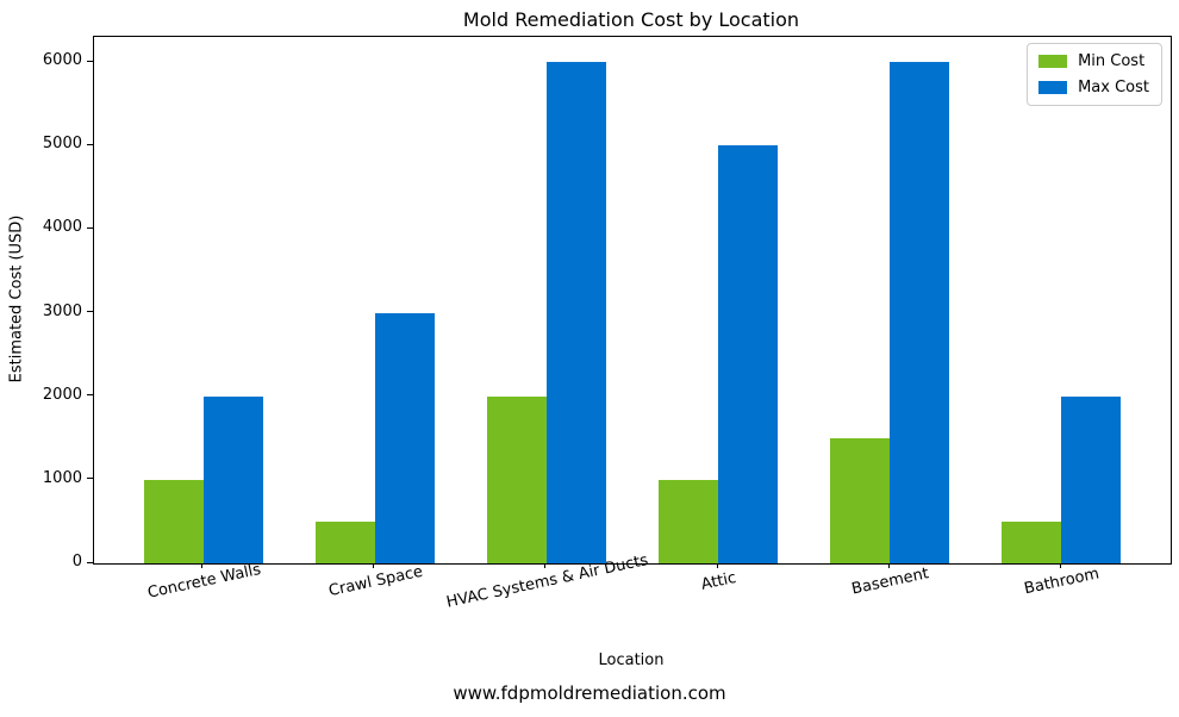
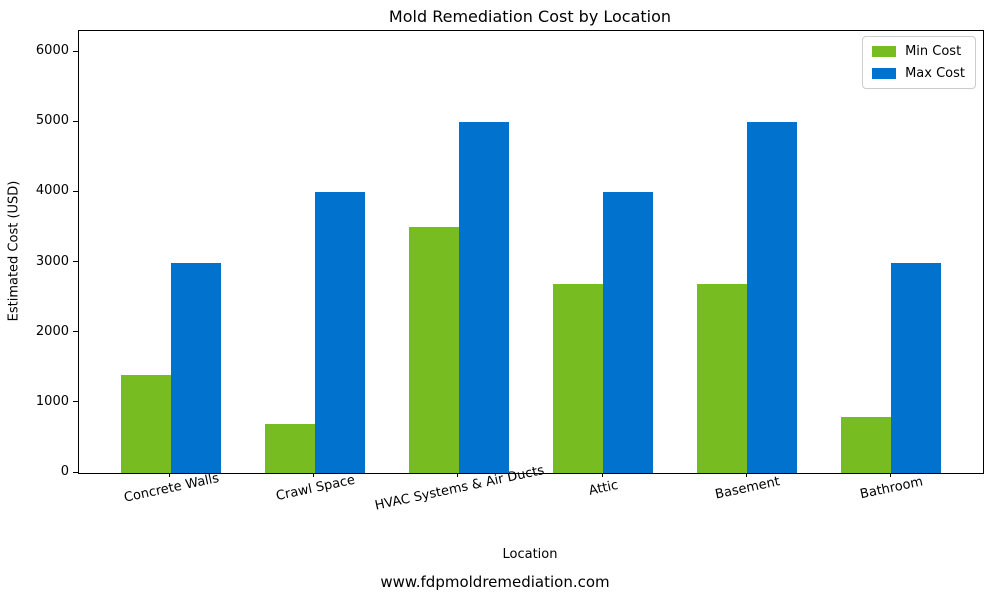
Min Cost/Concrete Walls: 1000 -> 1400
Max Cost/Concrete Walls: 2000 -> 3000
Min Cost/Crawl Space: 500 -> 700
Max Cost/Crawl Space: 3000 -> 4000
Min Cost/HVAC Systems & Air Ducts: 2000 -> 3500
Max Cost/HVAC Systems & Air Ducts: 6000 -> 5000
Min Cost/Attic: 1000 -> 2700
Max Cost/Attic: 5000 -> 4000
Min Cost/Basement: 1500 -> 2700
Max Cost/Basement: 6000 -> 5000
Min Cost/Bathroom: 500 -> 800
Max Cost/Bathroom: 2000 -> 3000
